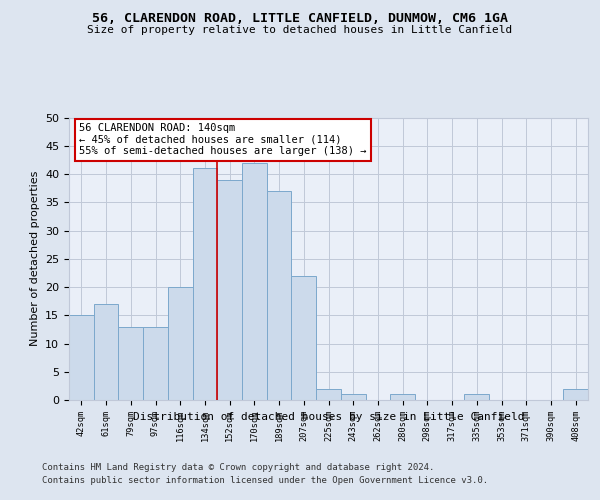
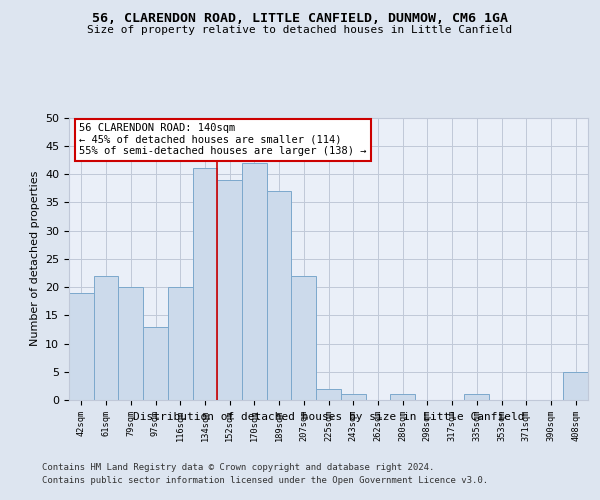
42sqm: 15 -> 19
61sqm: 17 -> 22
79sqm: 13 -> 20
408sqm: 2 -> 5
